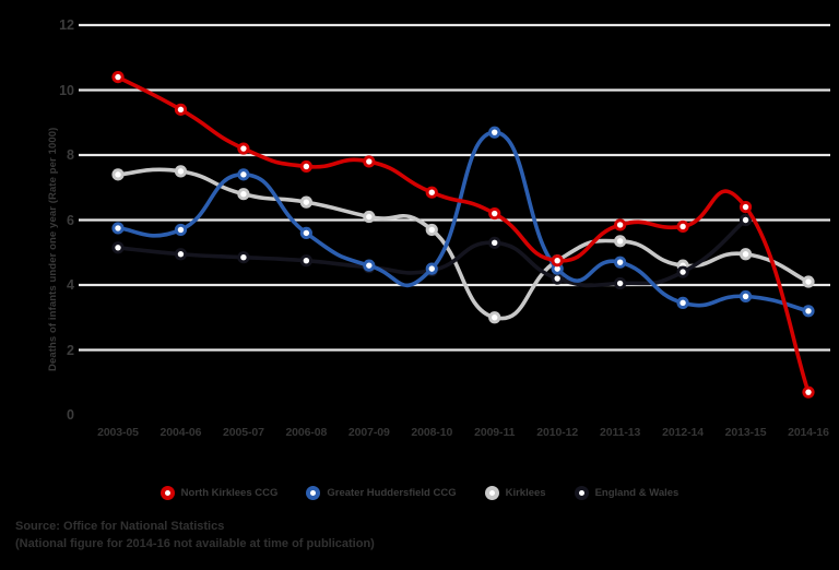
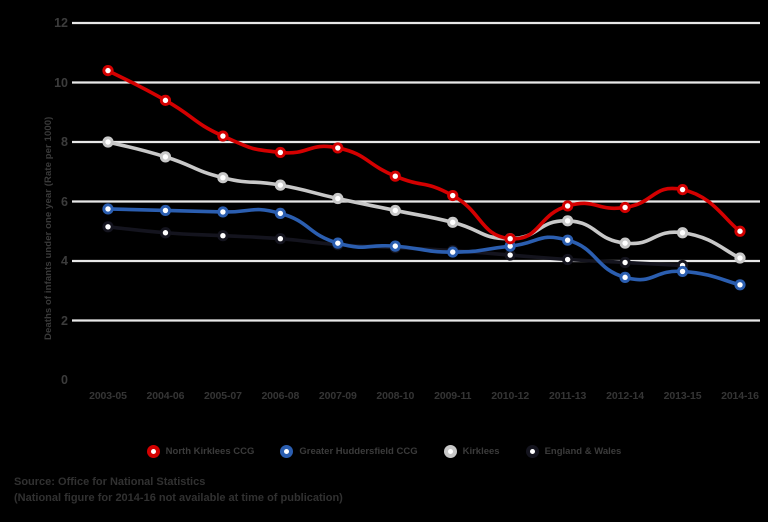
Kirklees/2003-05: 7.4 -> 8.0
Greater Huddersfield CCG/2005-07: 7.4 -> 5.7
Greater Huddersfield CCG/2009-11: 8.7 -> 4.3
Kirklees/2009-11: 3.0 -> 5.3
England & Wales/2009-11: 5.3 -> 4.3
England & Wales/2012-14: 4.4 -> 4.0
England & Wales/2013-15: 6.0 -> 3.9
North Kirklees CCG/2014-16: 0.7 -> 5.0
